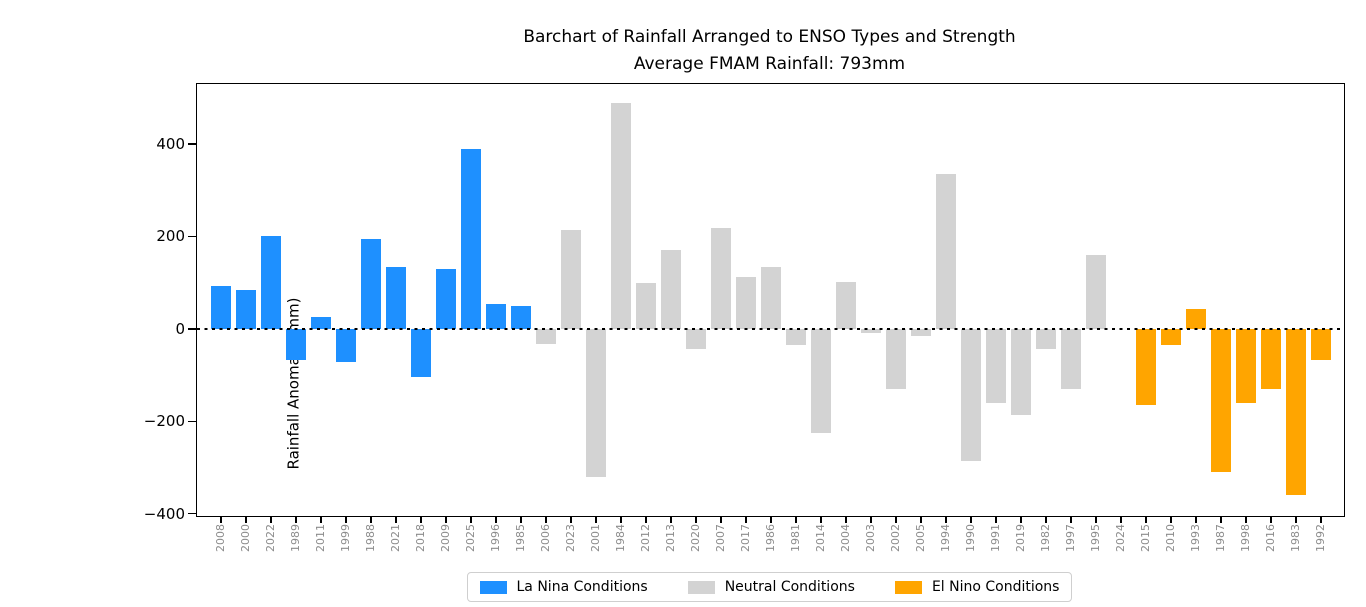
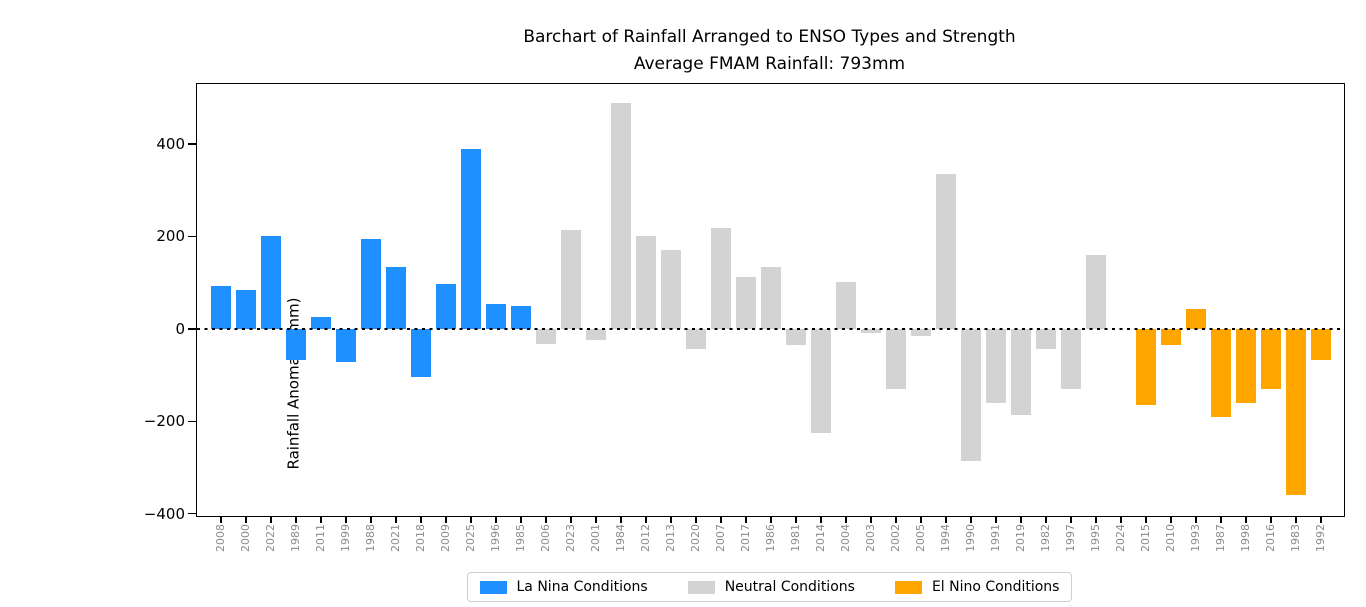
2009: 130 -> 100
2001: -320 -> -20
2012: 100 -> 200
1987: -310 -> -190
